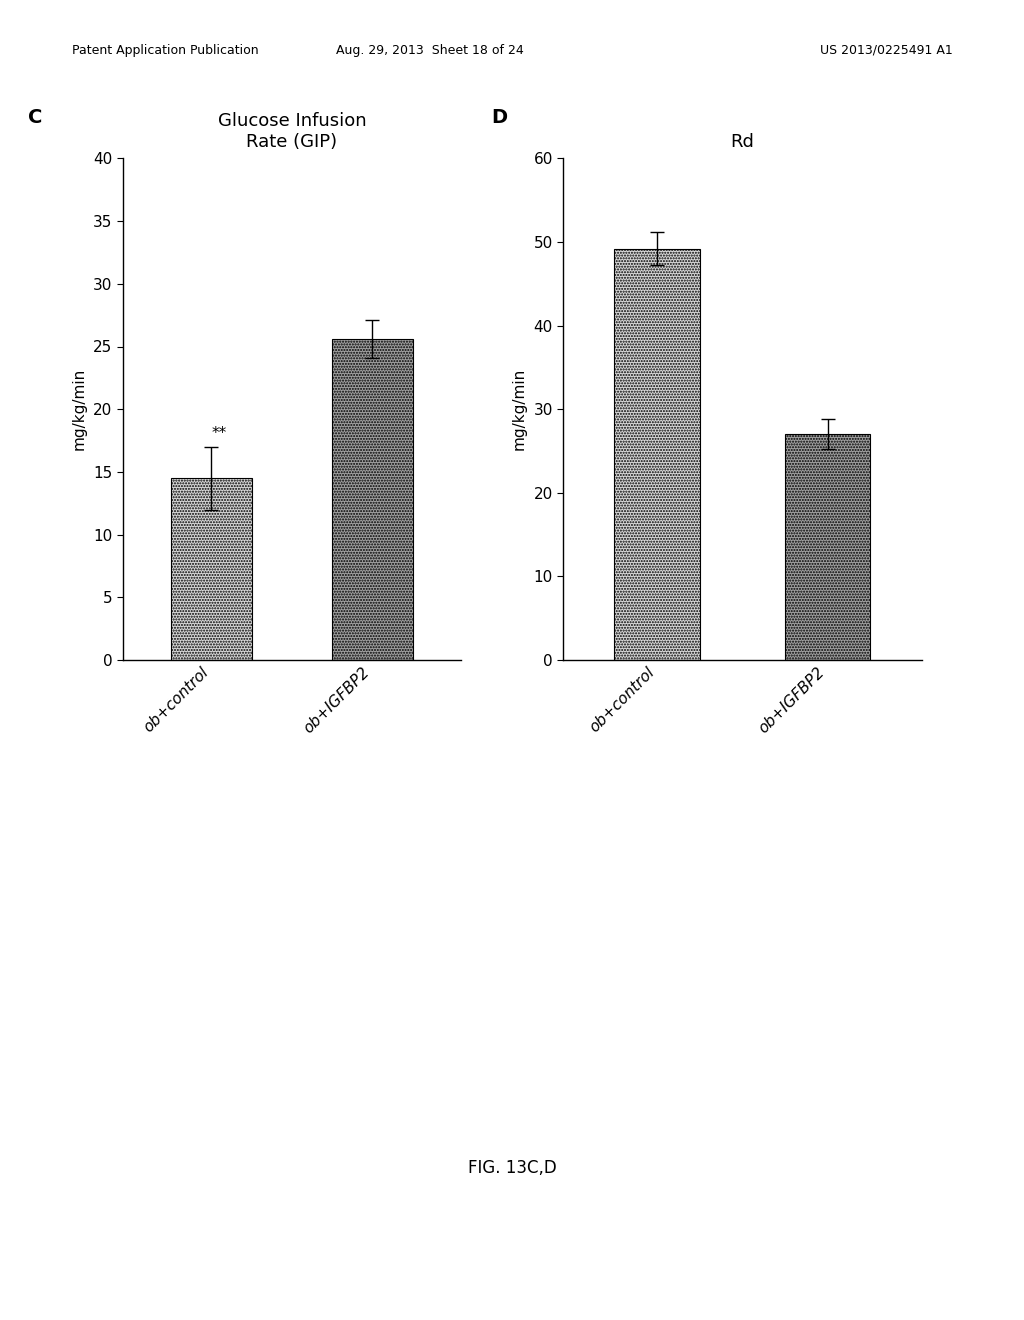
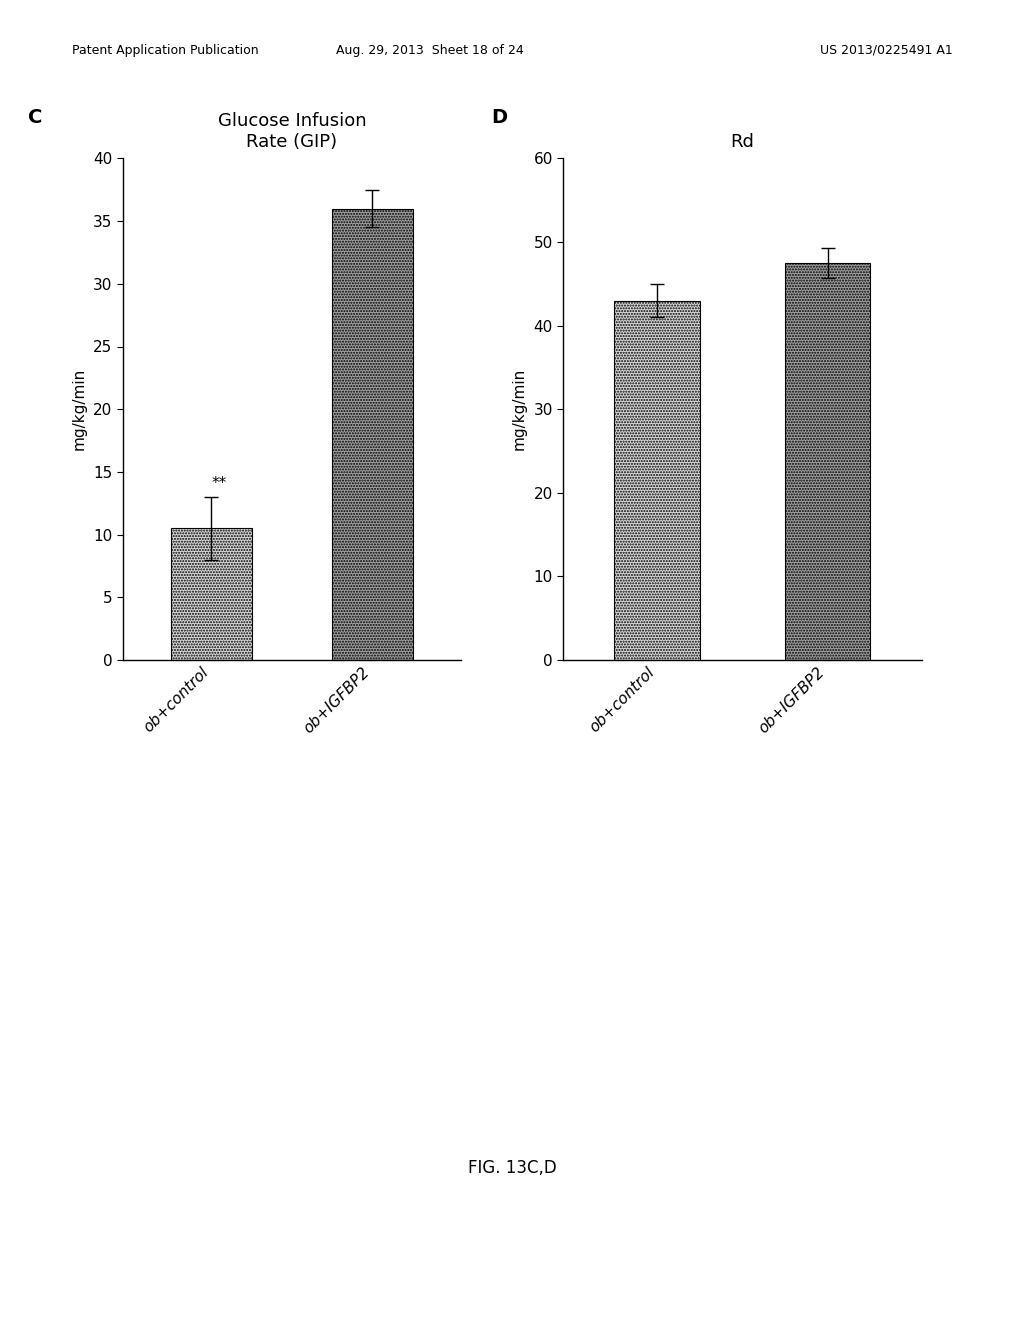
Glucose Infusion Rate (GIP)/ob+control: 14.5 -> 10.5
Glucose Infusion Rate (GIP)/ob+IGFBP2: 25.6 -> 36.0
Rd/ob+control: 49.2 -> 43.0
Rd/ob+IGFBP2: 27.0 -> 47.5
